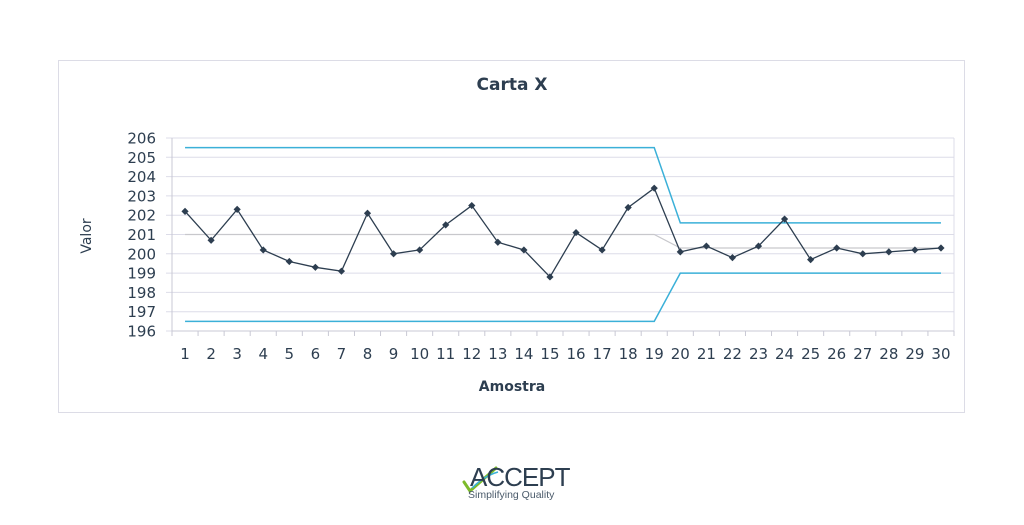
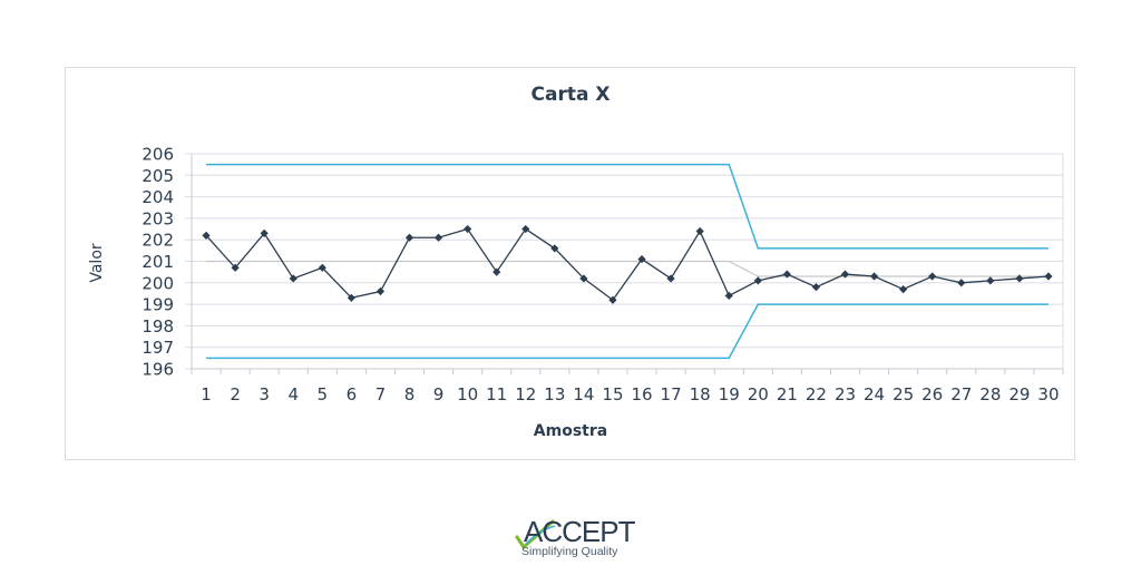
Valor/5: 199.6 -> 200.7
Valor/7: 199.1 -> 199.6
Valor/9: 200.0 -> 202.1
Valor/10: 200.2 -> 202.5
Valor/11: 201.5 -> 200.5
Valor/13: 200.6 -> 201.6
Valor/15: 198.8 -> 199.2
Valor/19: 203.4 -> 199.4
Valor/24: 201.8 -> 200.3
